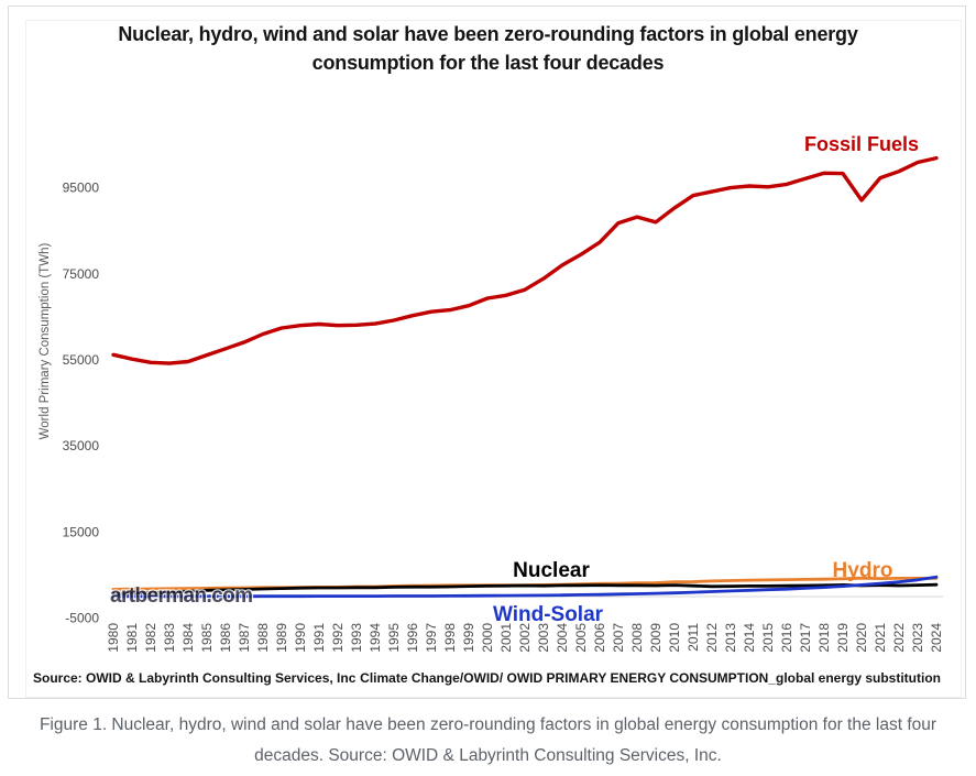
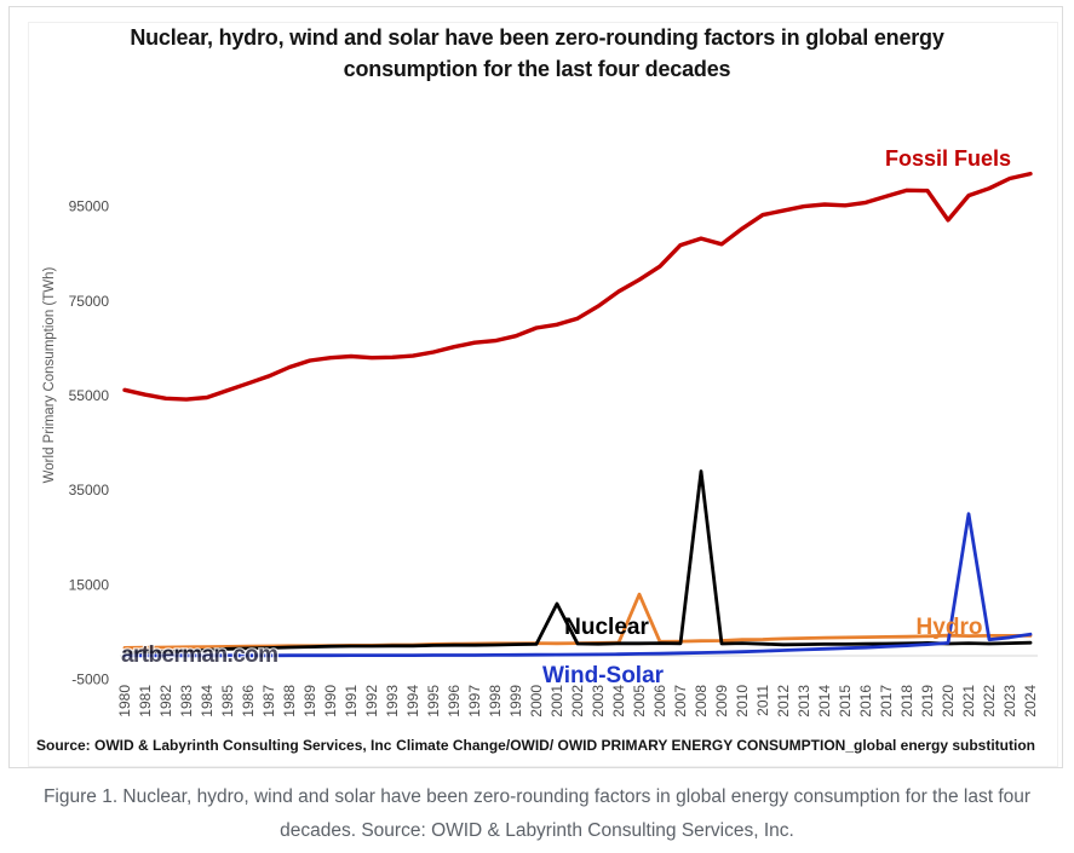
Nuclear/2001: 2000 -> 11000
Hydro/2005: 3000 -> 13000
Nuclear/2008: 3000 -> 39000
Wind-Solar/2021: 3000 -> 30000
